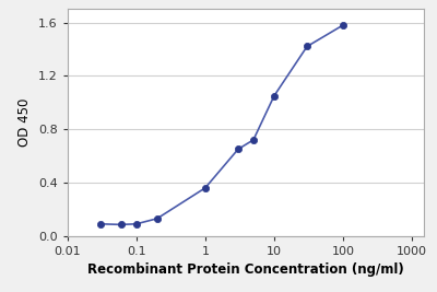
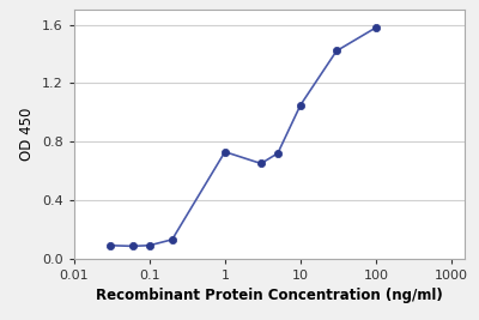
1: 0.36 -> 0.73
